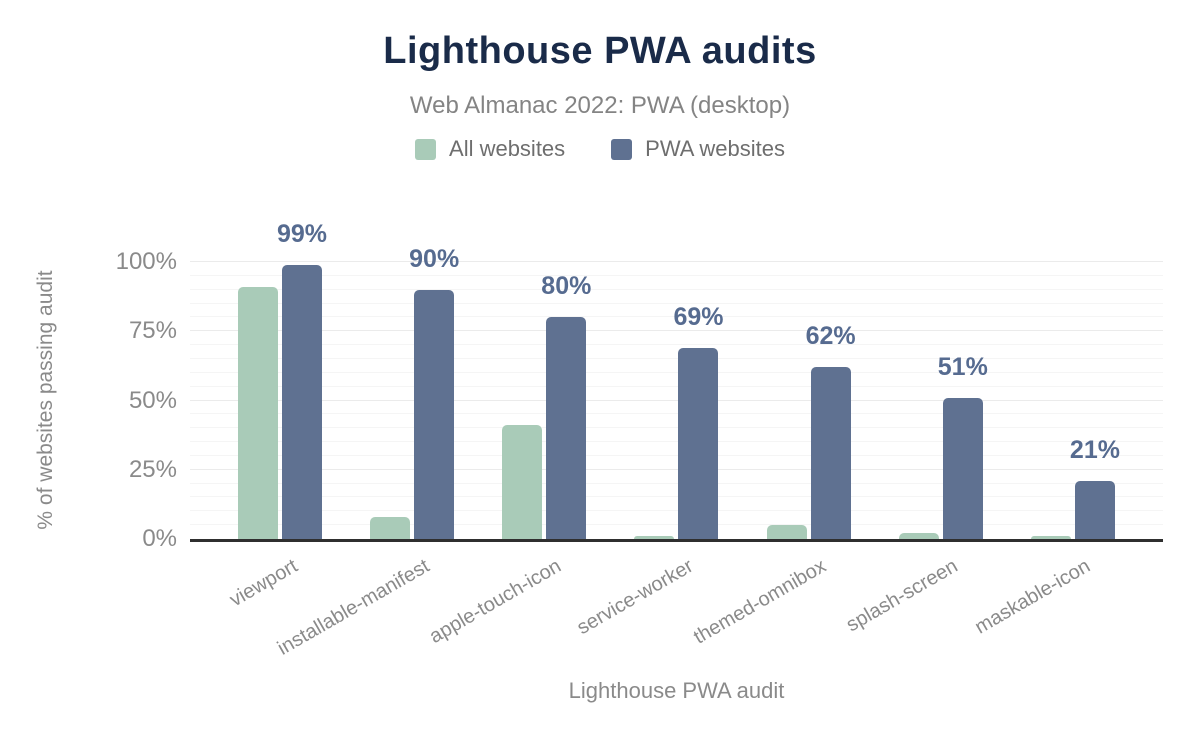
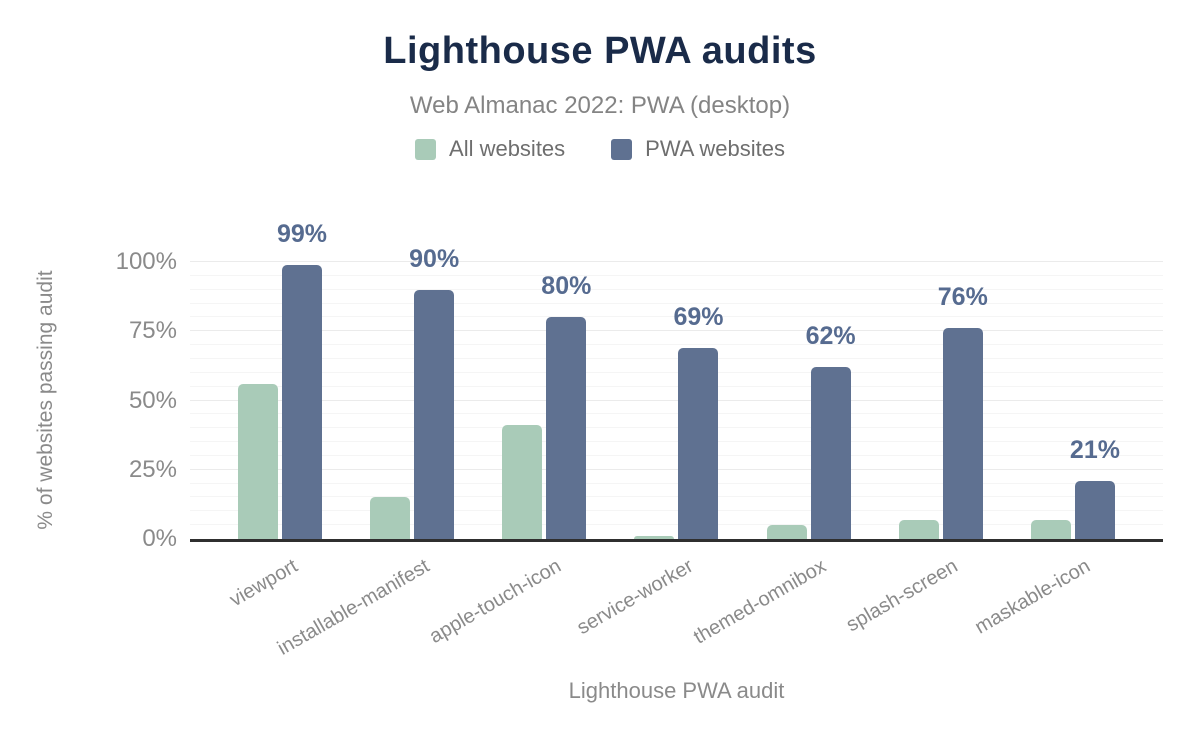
All websites/viewport: 91% -> 56%
All websites/installable-manifest: 8% -> 15%
All websites/splash-screen: 2% -> 7%
PWA websites/splash-screen: 51% -> 76%
All websites/maskable-icon: 1% -> 7%
